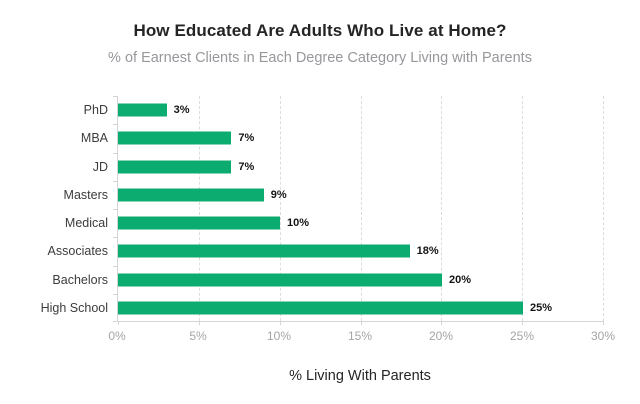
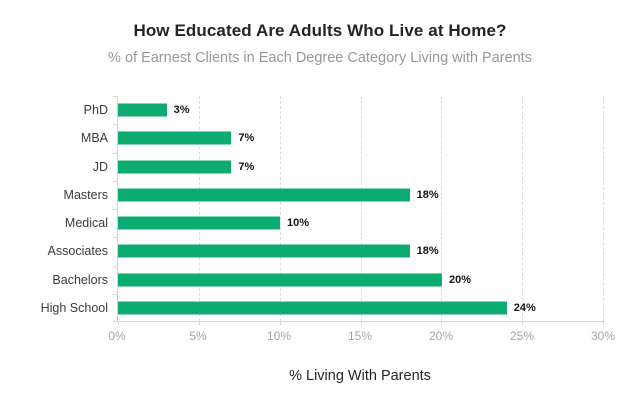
Masters: 9% -> 18%
High School: 25% -> 24%
